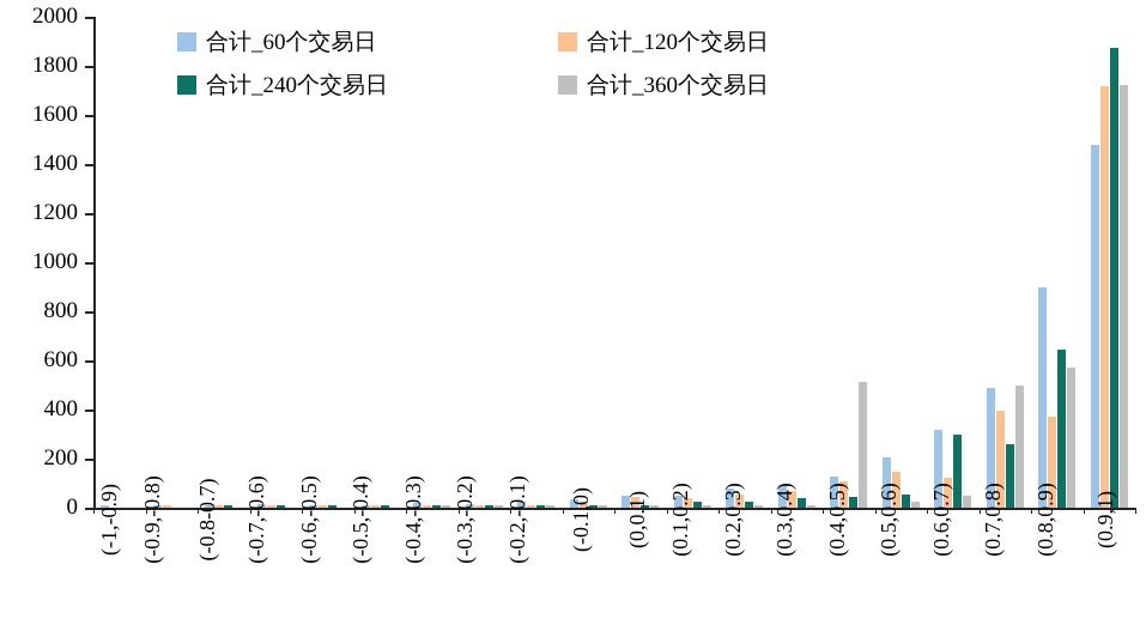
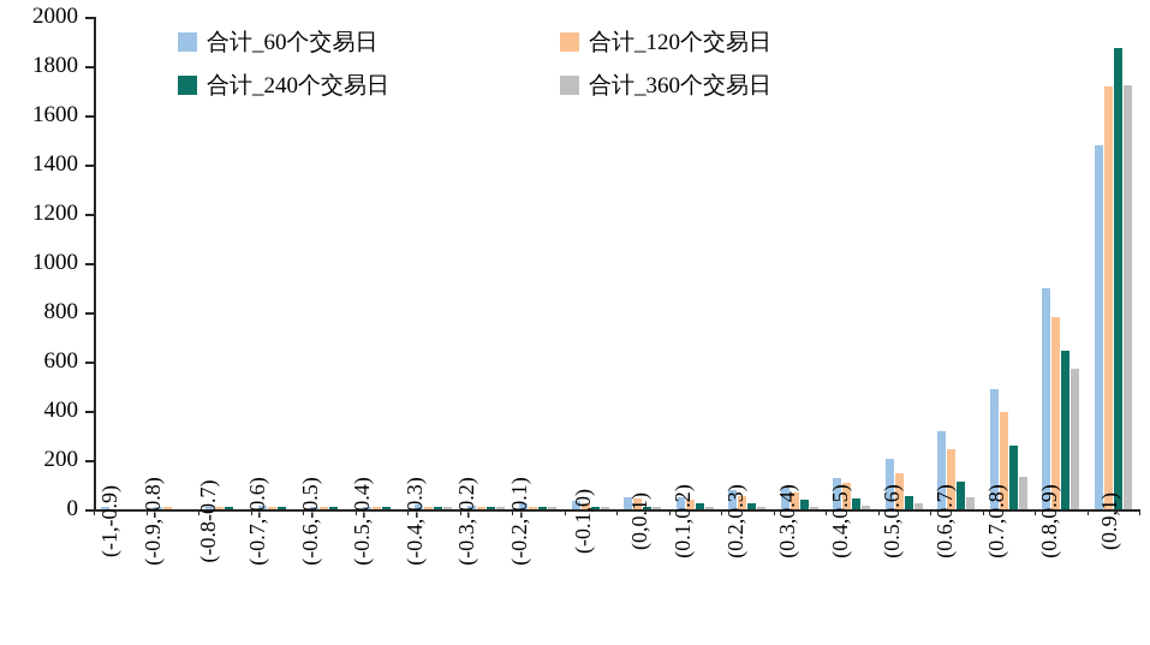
合计_360个交易日/(0.4,0.5): 510 -> 20
合计_120个交易日/(0.6,0.7): 120 -> 240
合计_240个交易日/(0.6,0.7): 300 -> 110
合计_360个交易日/(0.7,0.8): 500 -> 130
合计_120个交易日/(0.8,0.9): 370 -> 780
